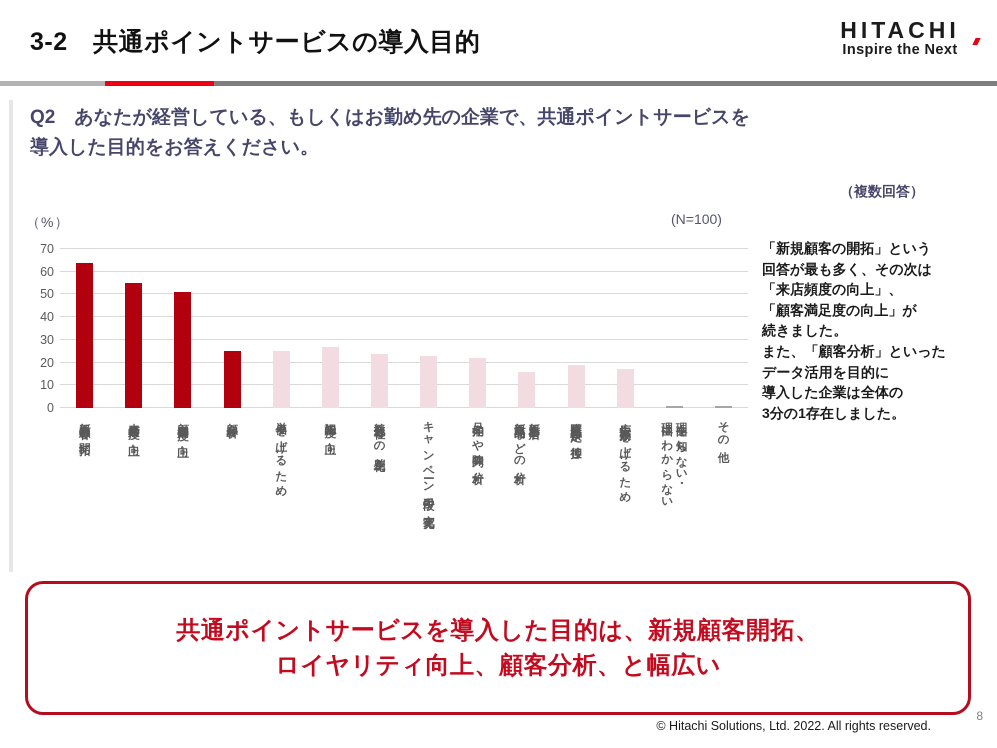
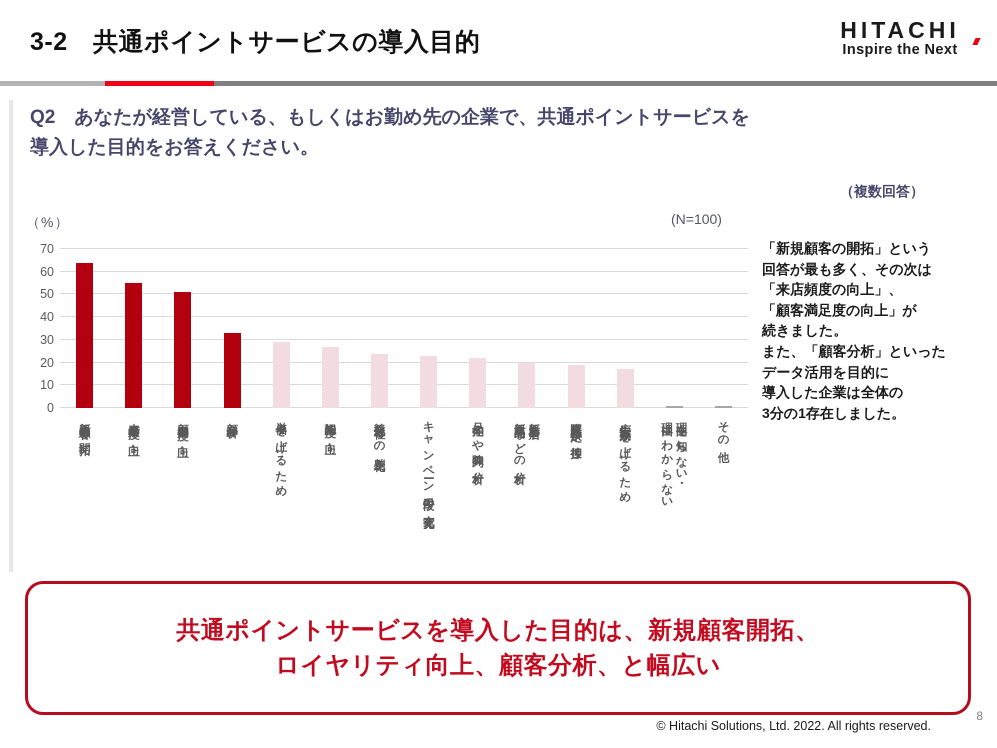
顧客分析: 25 -> 33
単価を上げるため: 25 -> 29
新規出店や 新規商品などの分析: 16 -> 20
